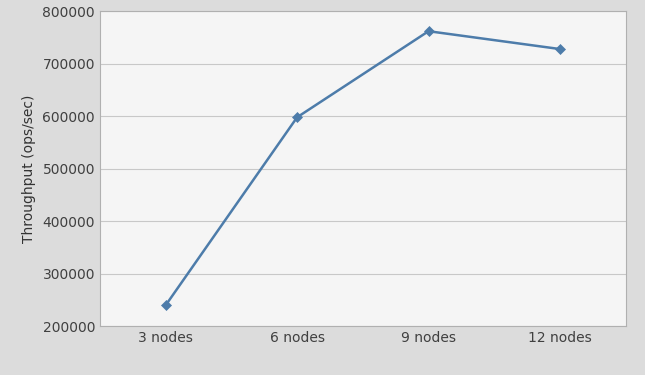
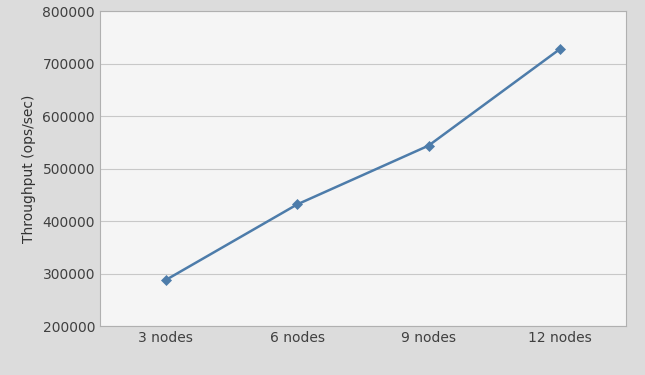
3 nodes: 240000 -> 288000
6 nodes: 598000 -> 432000
9 nodes: 762000 -> 544000
